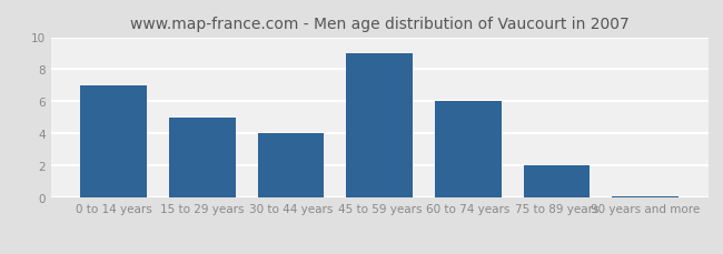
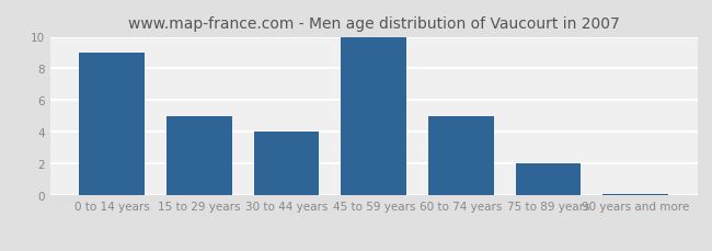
0 to 14 years: 7.0 -> 9.0
45 to 59 years: 9.0 -> 10.0
60 to 74 years: 6.0 -> 5.0
